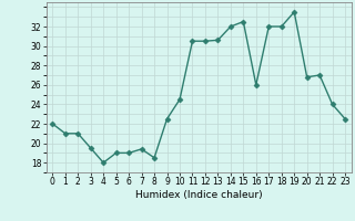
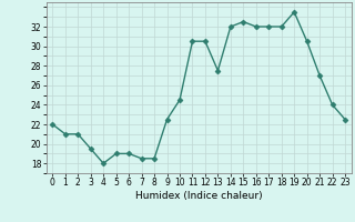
7: 19.4 -> 18.5
13: 30.6 -> 27.5
16: 26.0 -> 32.0
20: 26.8 -> 30.5
